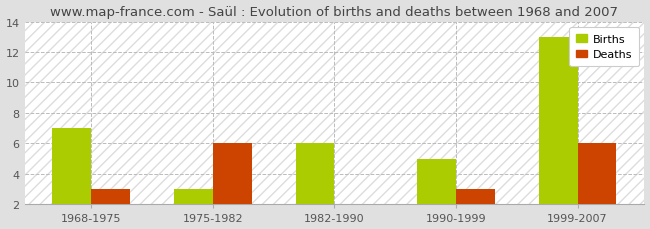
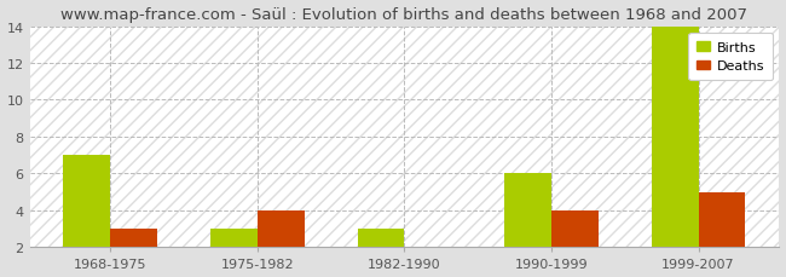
Deaths/1975-1982: 6 -> 4
Births/1982-1990: 6 -> 3
Births/1990-1999: 5 -> 6
Deaths/1990-1999: 3 -> 4
Births/1999-2007: 13 -> 14
Deaths/1999-2007: 6 -> 5
